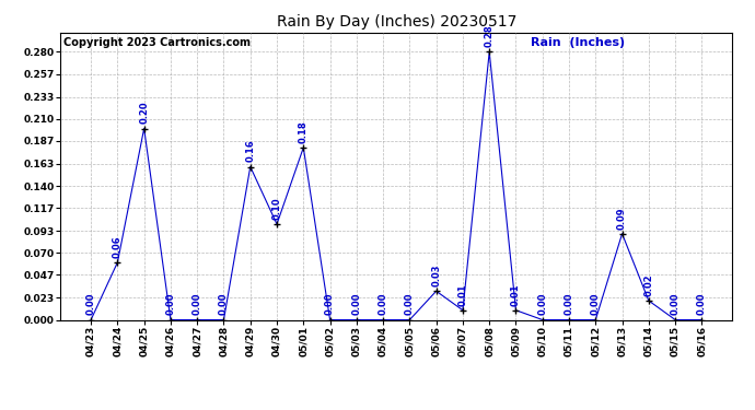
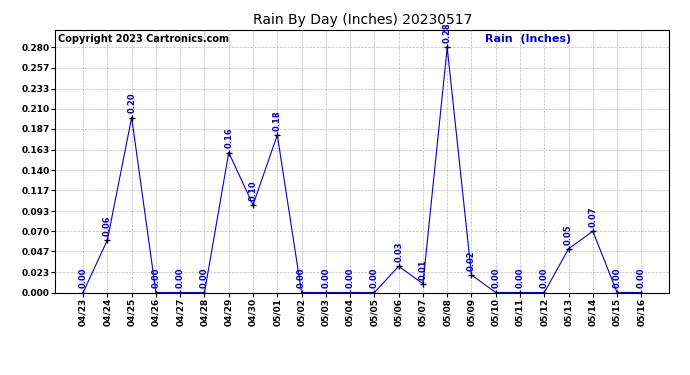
05/09: 0.01 -> 0.02
05/13: 0.09 -> 0.05
05/14: 0.02 -> 0.07
